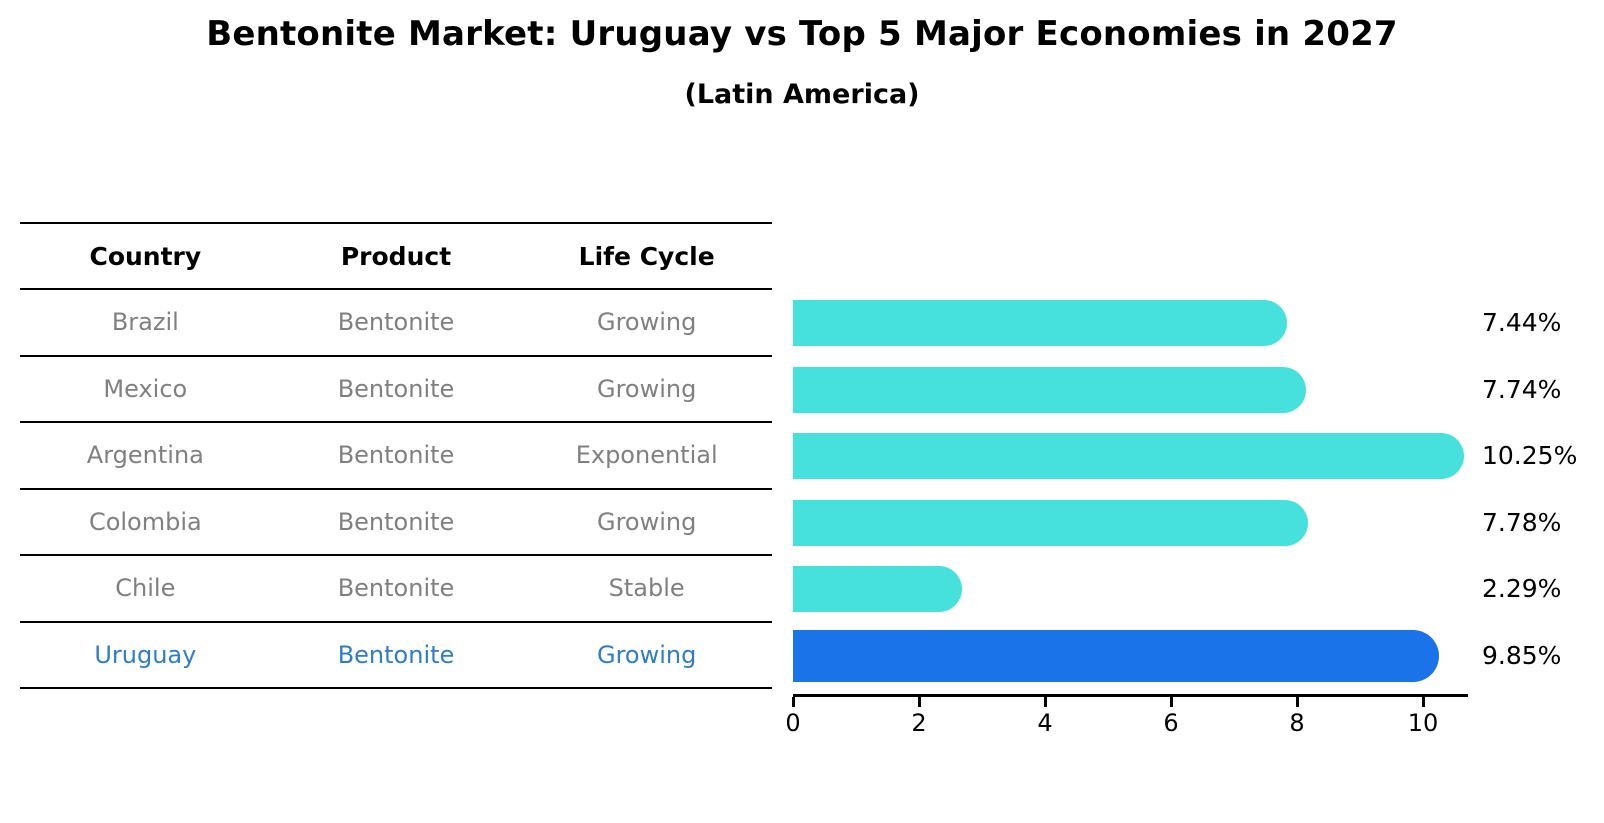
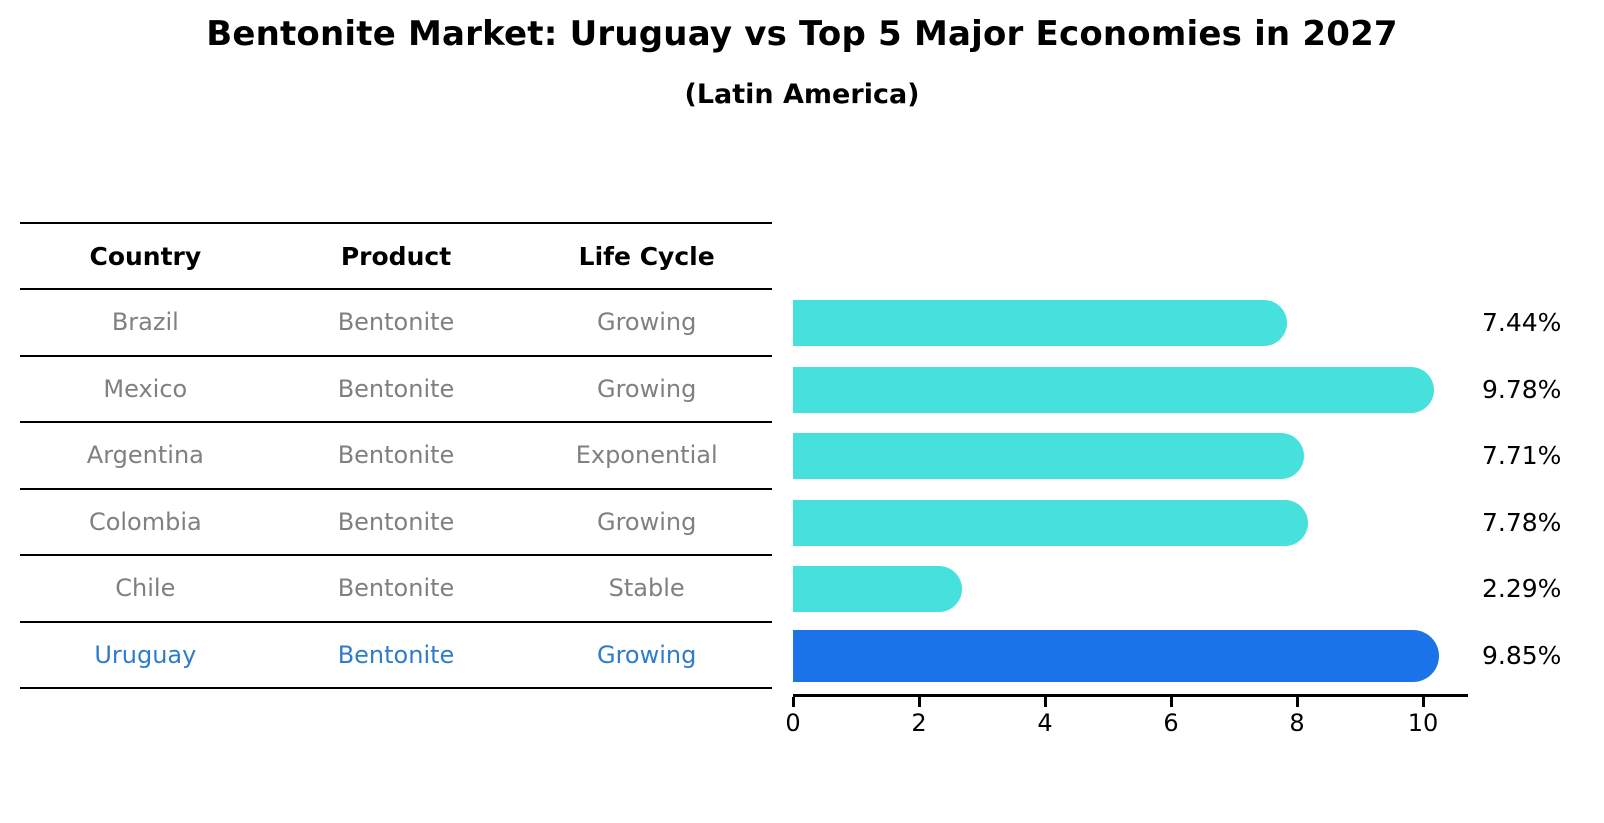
Mexico: 7.74% -> 9.78%
Argentina: 10.25% -> 7.71%
